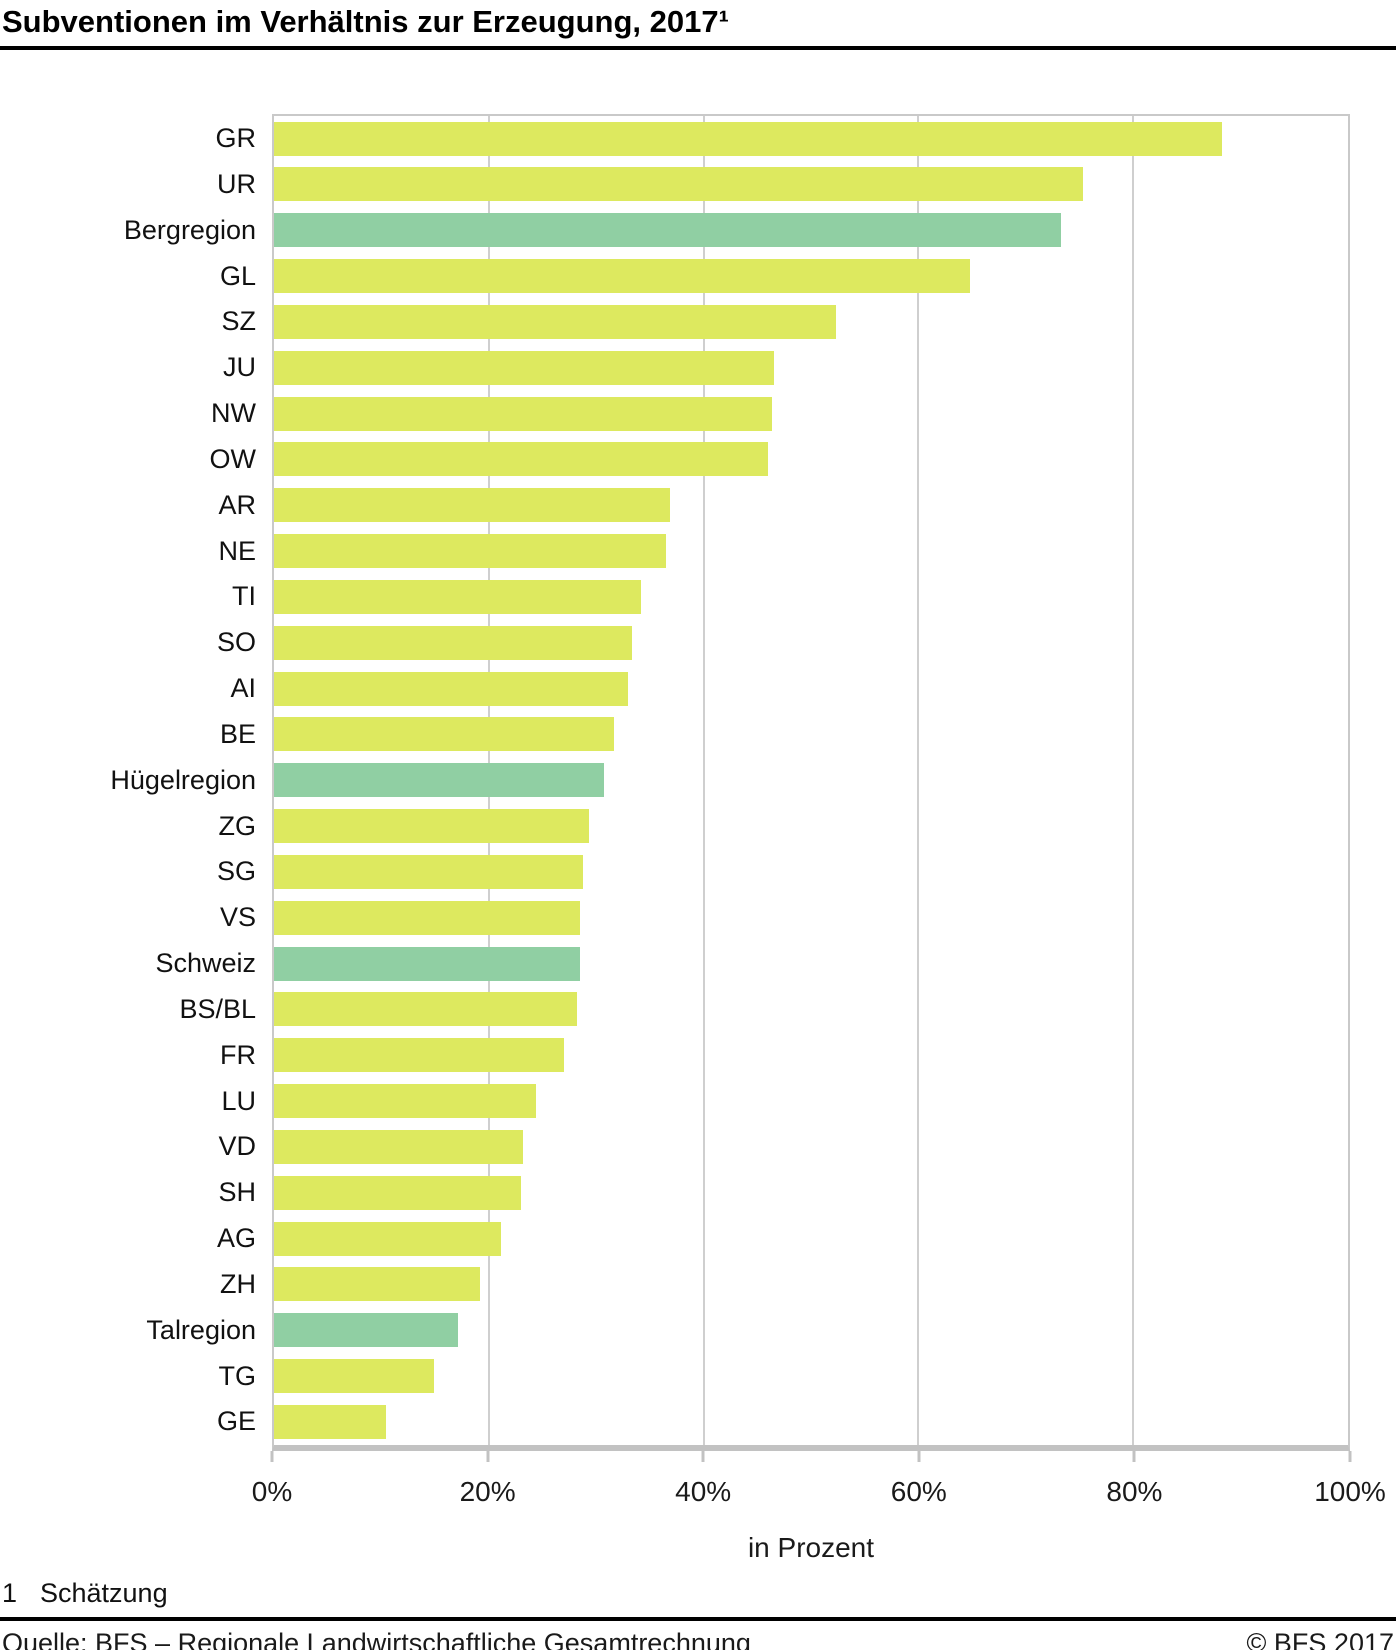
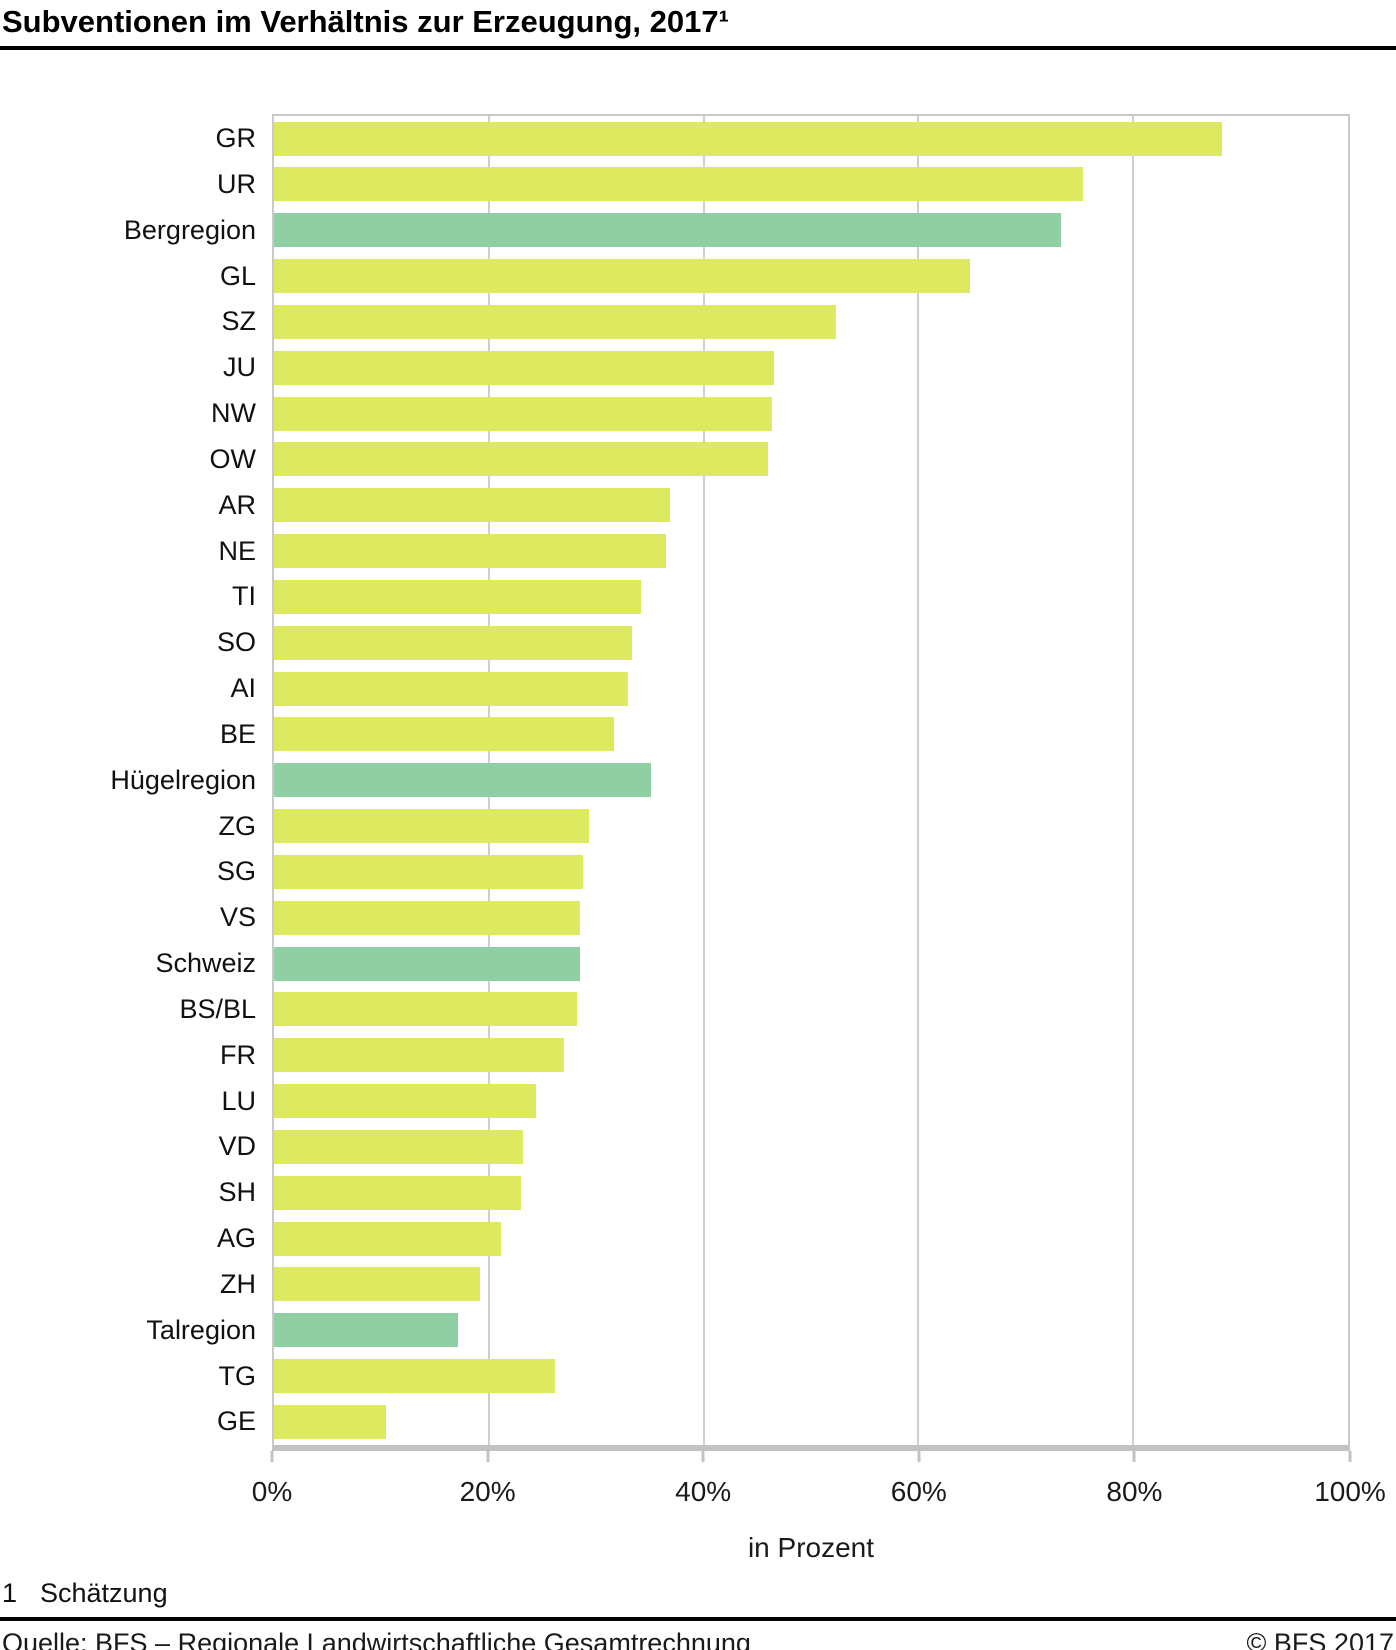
Hügelregion: 30.7% -> 35.1%
TG: 14.9% -> 26.2%
